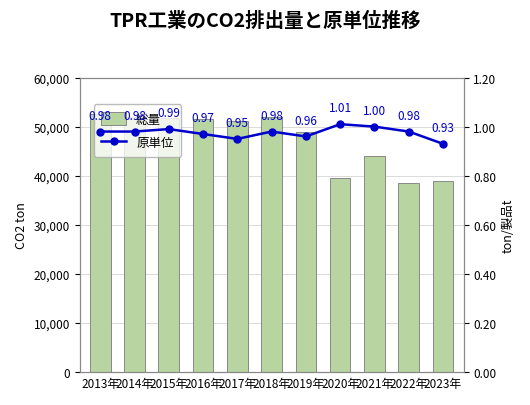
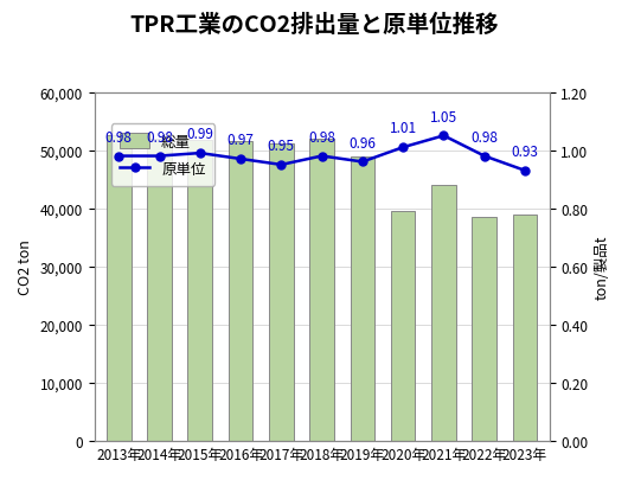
原単位/2021年: 1.00 -> 1.05
